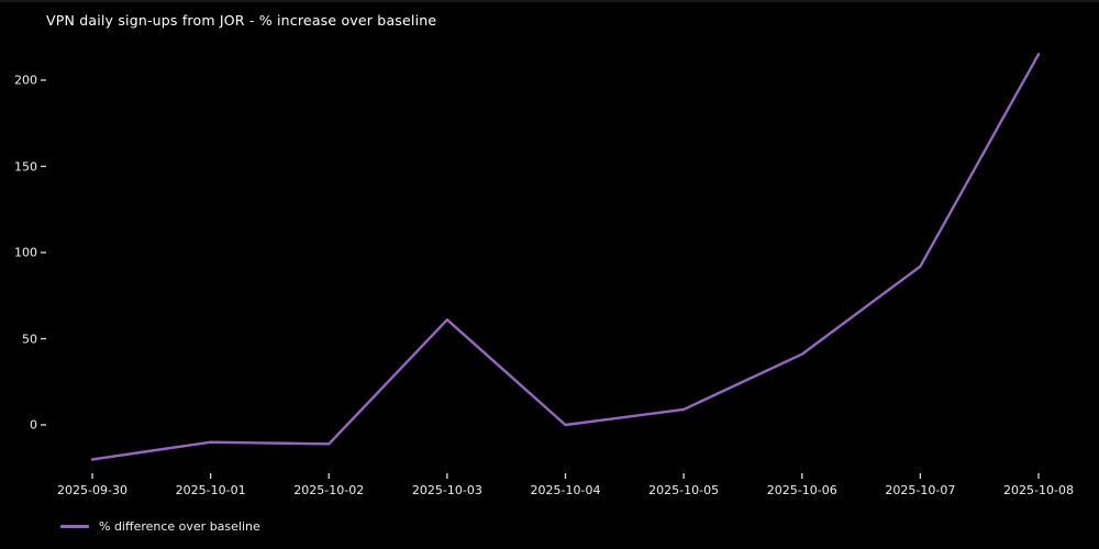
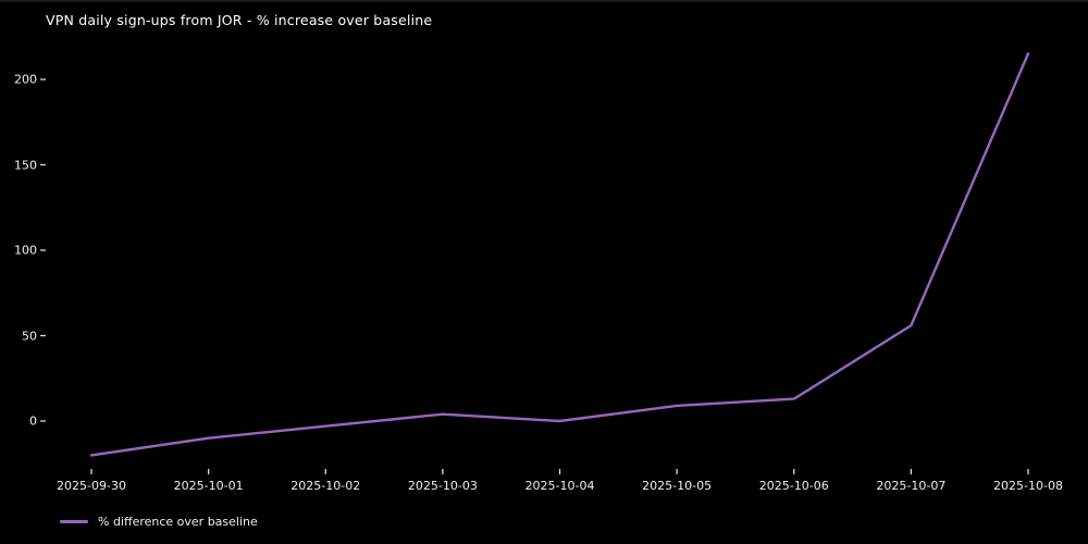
2025-10-02: -11 -> -3
2025-10-03: 61 -> 4
2025-10-06: 41 -> 13
2025-10-07: 92 -> 56
